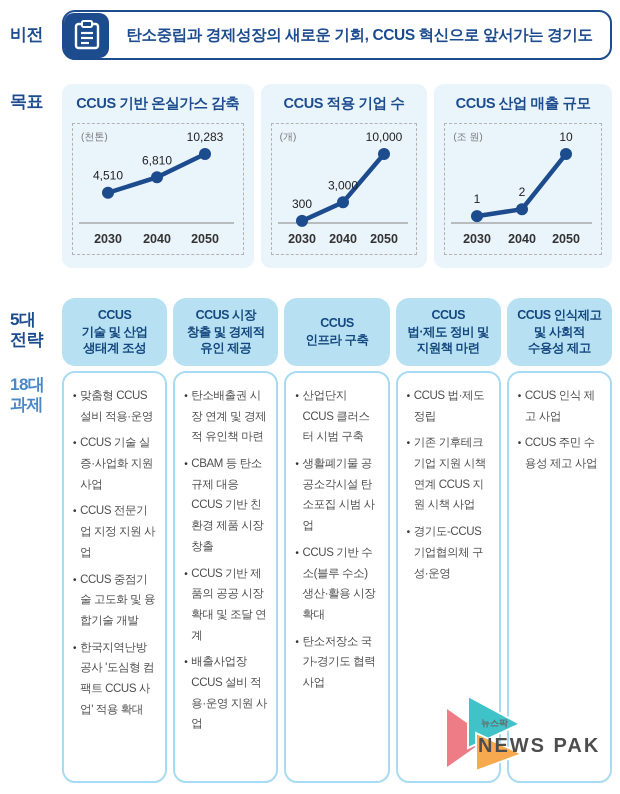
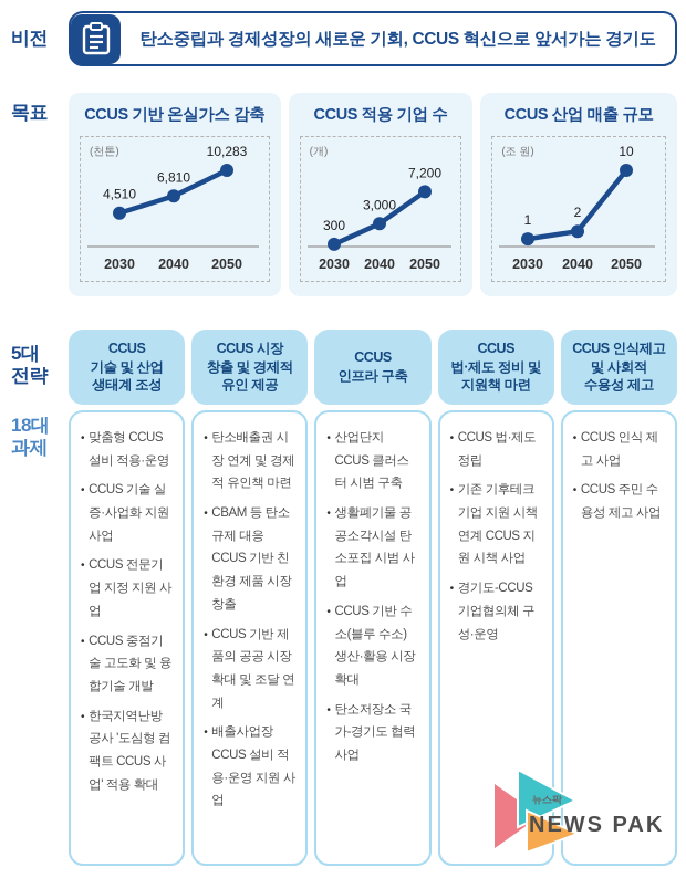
CCUS 적용 기업 수/2050: 10,000 -> 7,200
